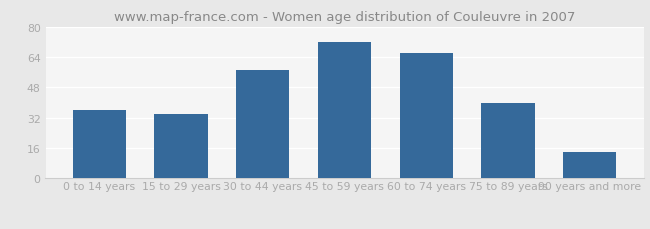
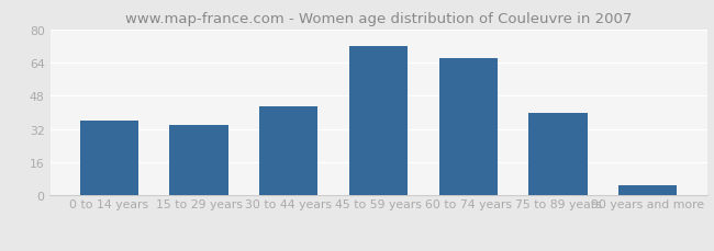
30 to 44 years: 57 -> 43
90 years and more: 14 -> 5
